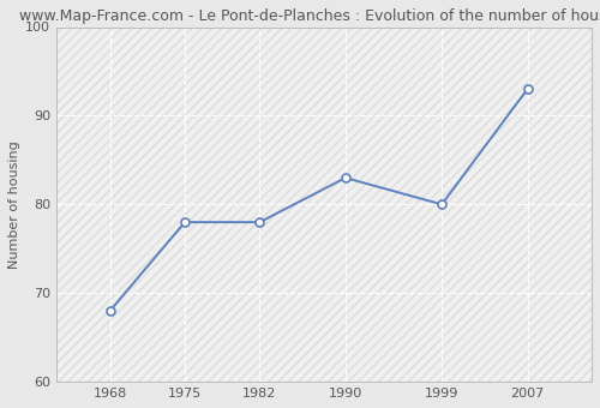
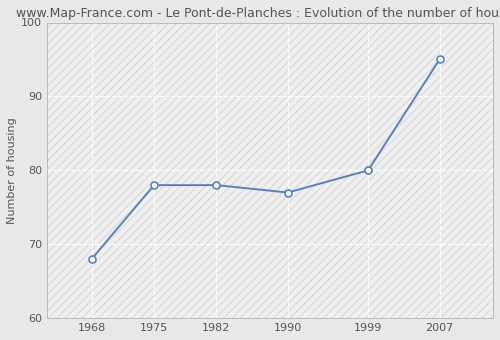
1990: 83 -> 77
2007: 93 -> 95
